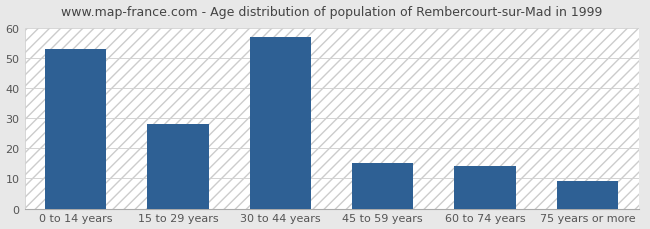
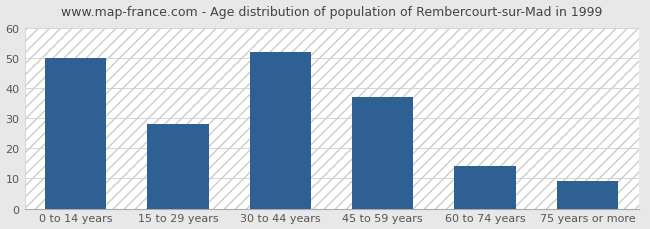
0 to 14 years: 53 -> 50
30 to 44 years: 57 -> 52
45 to 59 years: 15 -> 37
